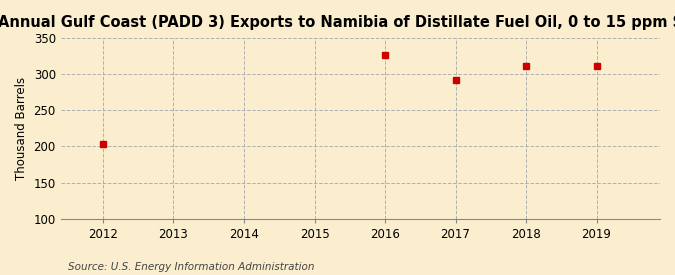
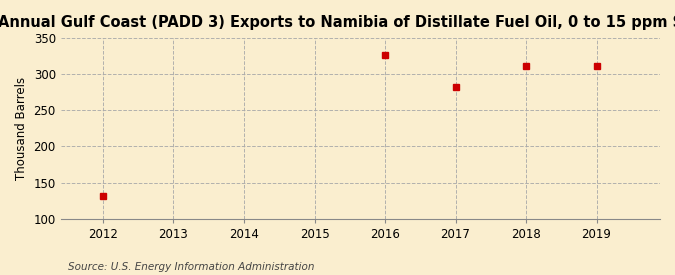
2012: 204 -> 132
2017: 292 -> 283
